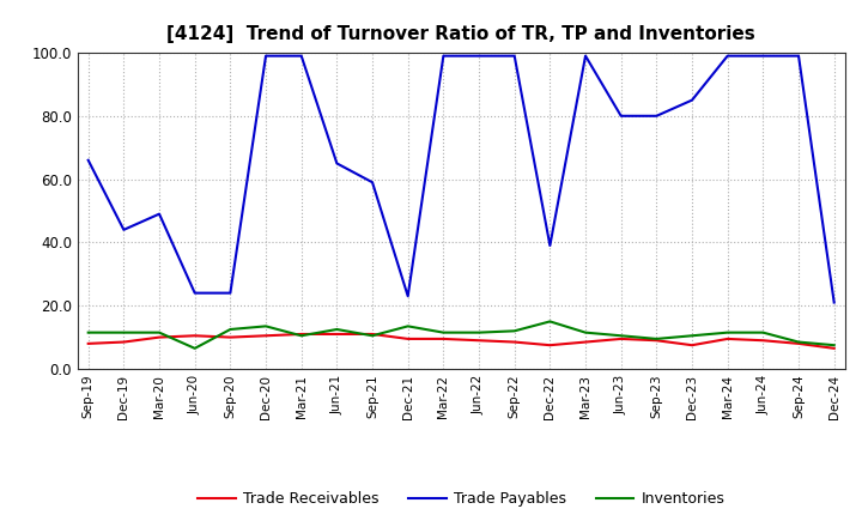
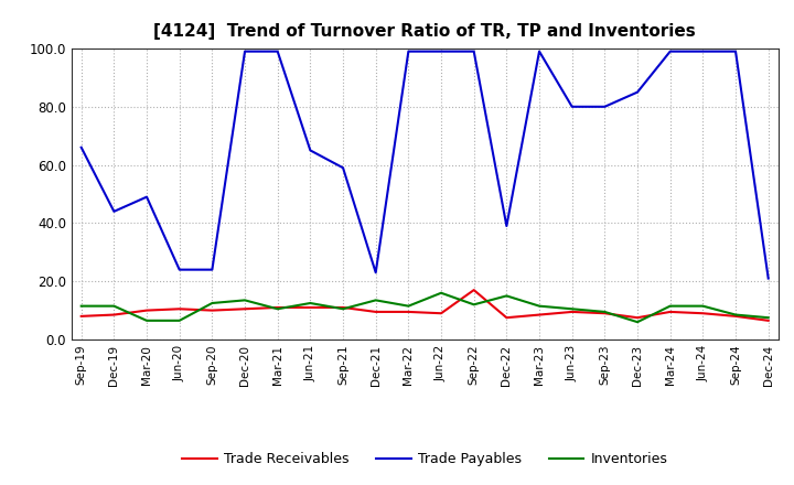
Inventories/Mar-20: 11.5 -> 6.5
Inventories/Jun-22: 11.5 -> 16.0
Trade Receivables/Sep-22: 8.5 -> 17.0
Inventories/Dec-23: 10.5 -> 6.0
